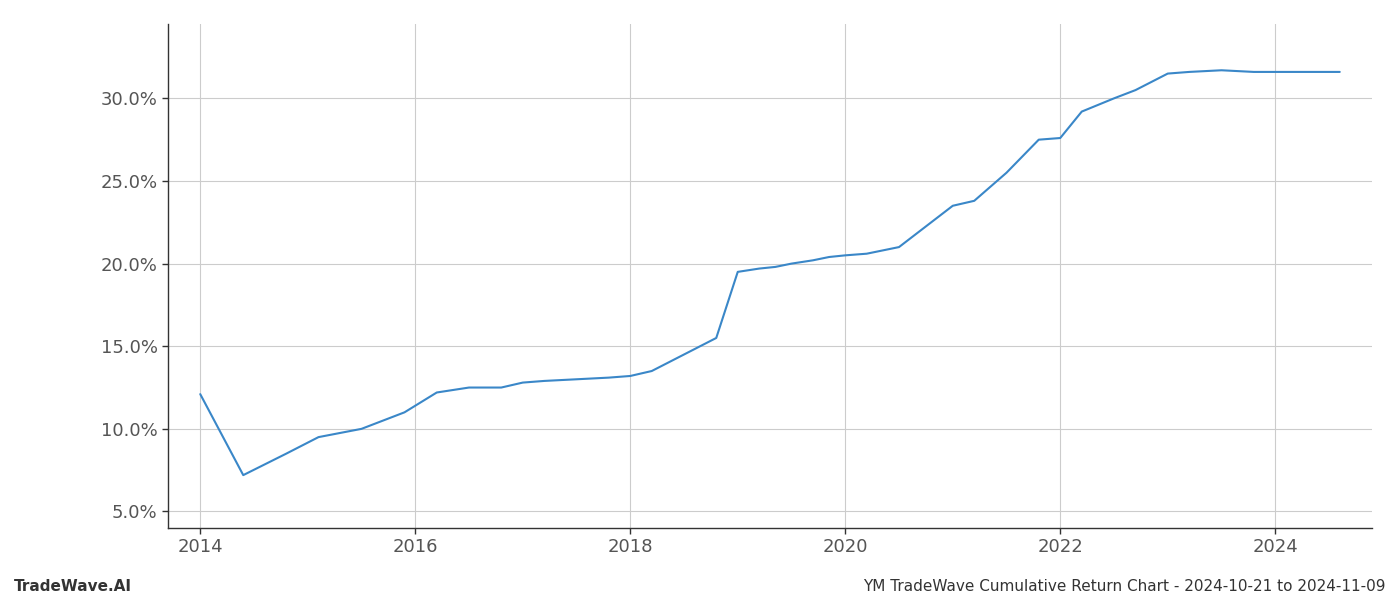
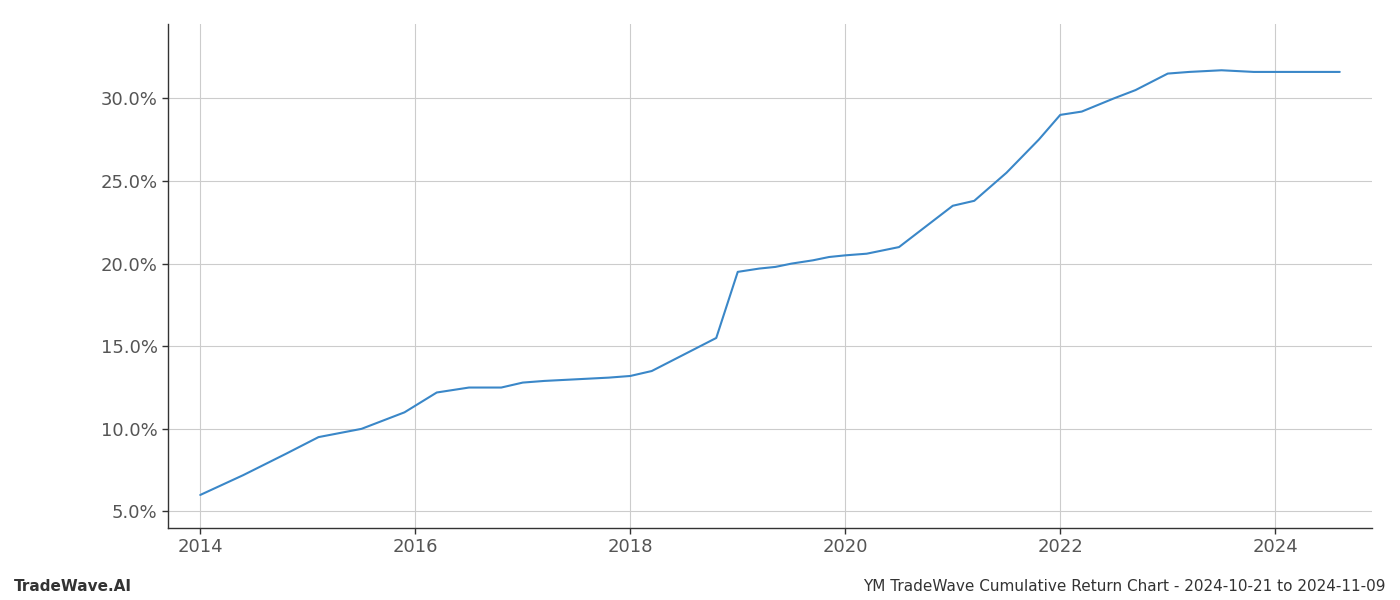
2014: 12.1% -> 6.0%
2022: 27.6% -> 29.0%
